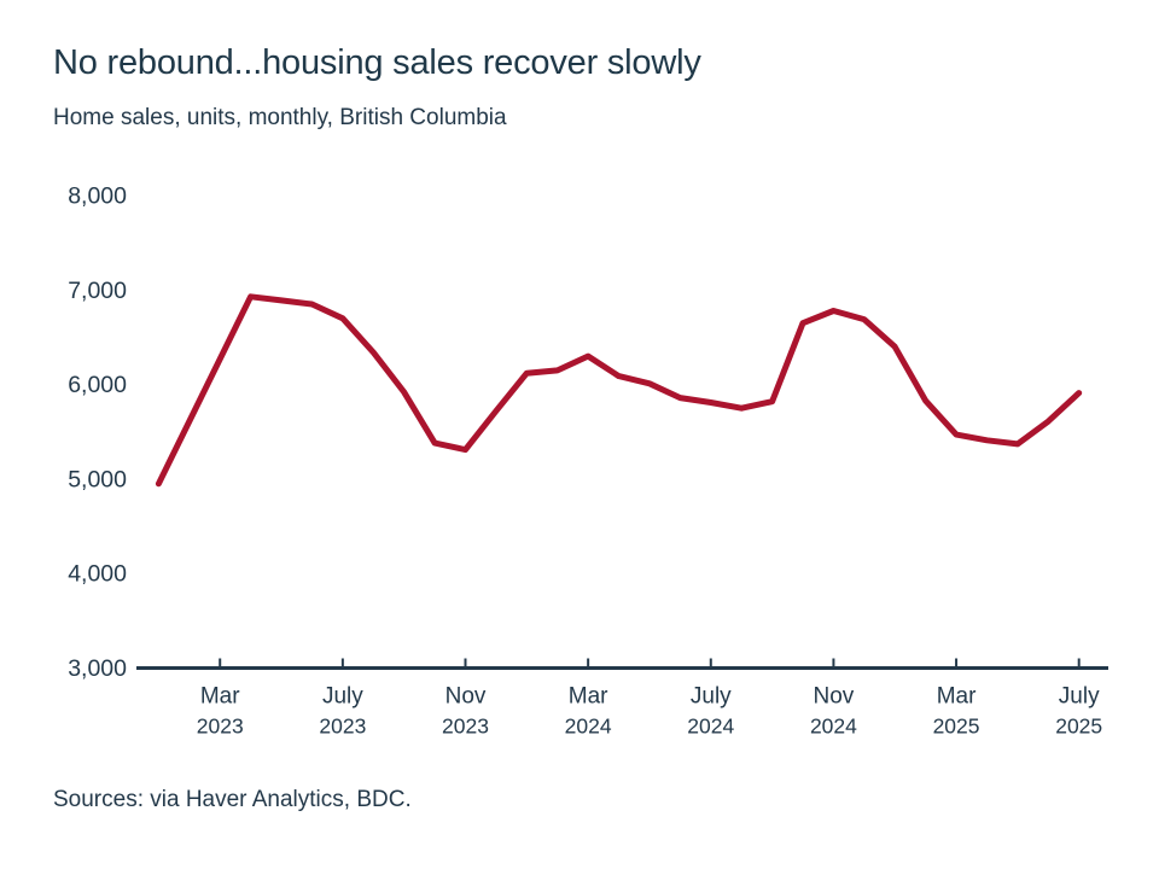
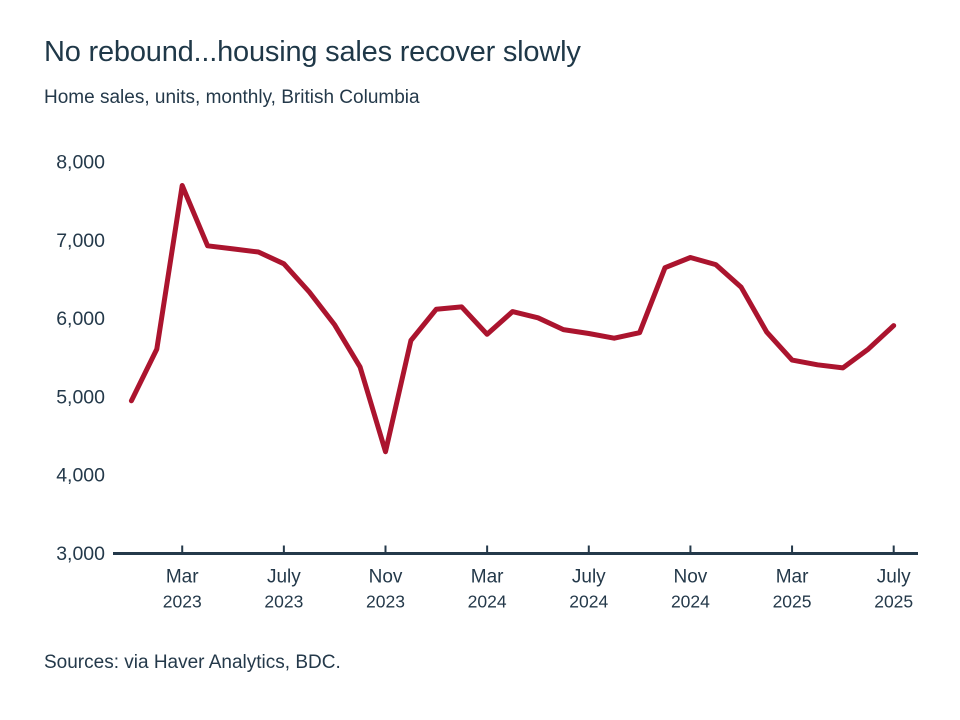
Mar 2023: 6300 -> 7700
Nov 2023: 5300 -> 4300
Mar 2024: 6300 -> 5800
